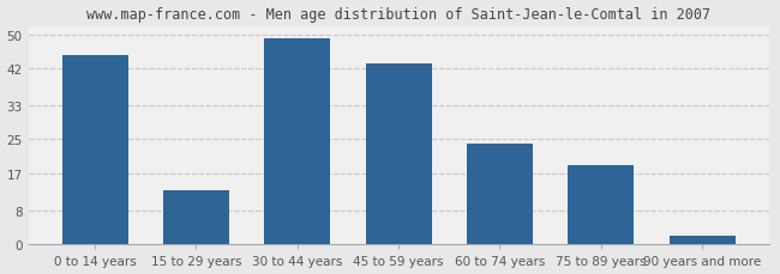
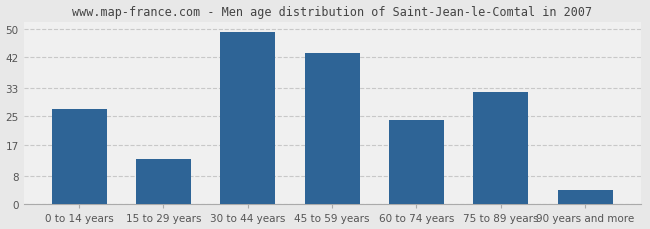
0 to 14 years: 45 -> 27
75 to 89 years: 19 -> 32
90 years and more: 2 -> 4
